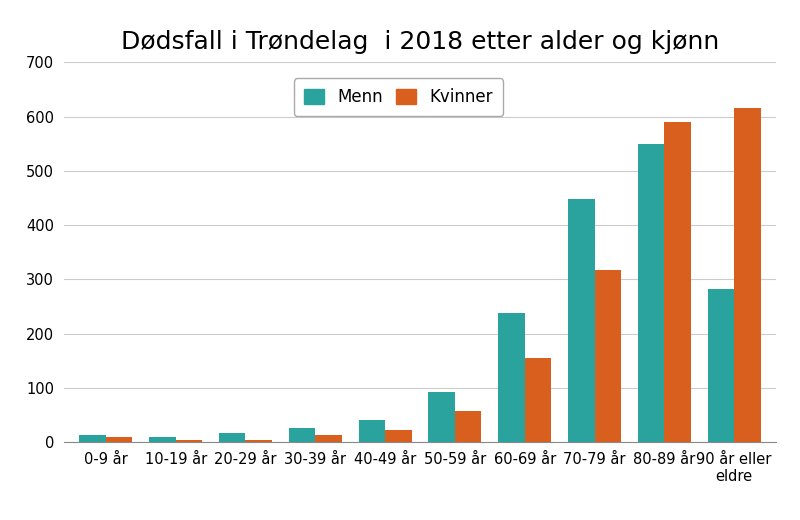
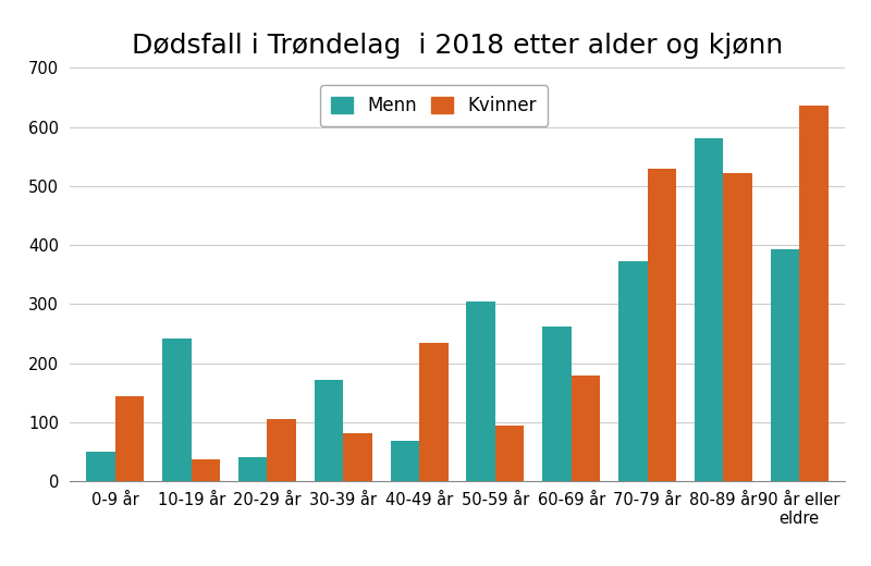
Menn/0-9 år: 12 -> 50
Kvinner/0-9 år: 9 -> 144
Menn/10-19 år: 10 -> 242
Kvinner/10-19 år: 3 -> 36
Menn/20-29 år: 17 -> 40
Kvinner/20-29 år: 3 -> 106
Menn/30-39 år: 25 -> 172
Kvinner/30-39 år: 12 -> 82
Menn/40-49 år: 40 -> 68
Kvinner/40-49 år: 22 -> 234
Menn/50-59 år: 92 -> 304
Kvinner/50-59 år: 57 -> 94
Menn/60-69 år: 237 -> 262
Kvinner/60-69 år: 155 -> 178
Menn/70-79 år: 448 -> 372
Kvinner/70-79 år: 317 -> 530
Menn/80-89 år: 549 -> 580
Kvinner/80-89 år: 590 -> 522
Menn/90 år eller eldre: 282 -> 392
Kvinner/90 år eller eldre: 615 -> 636
